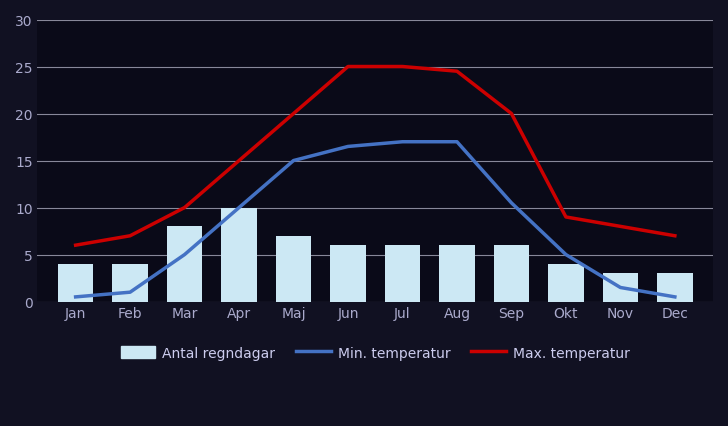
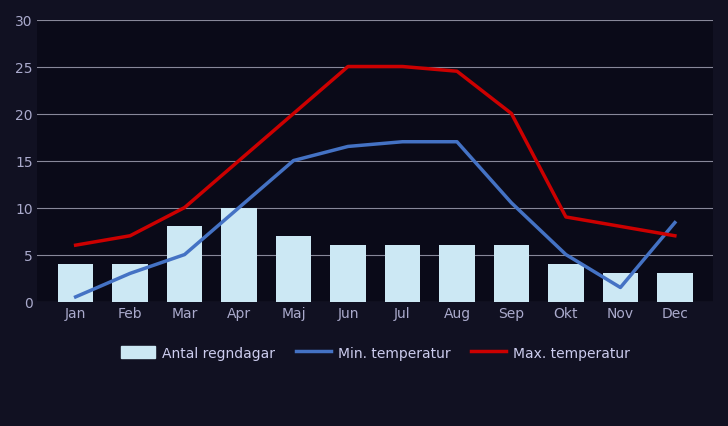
Min. temperatur/Feb: 1.0 -> 3.0
Min. temperatur/Dec: 0.5 -> 8.4
